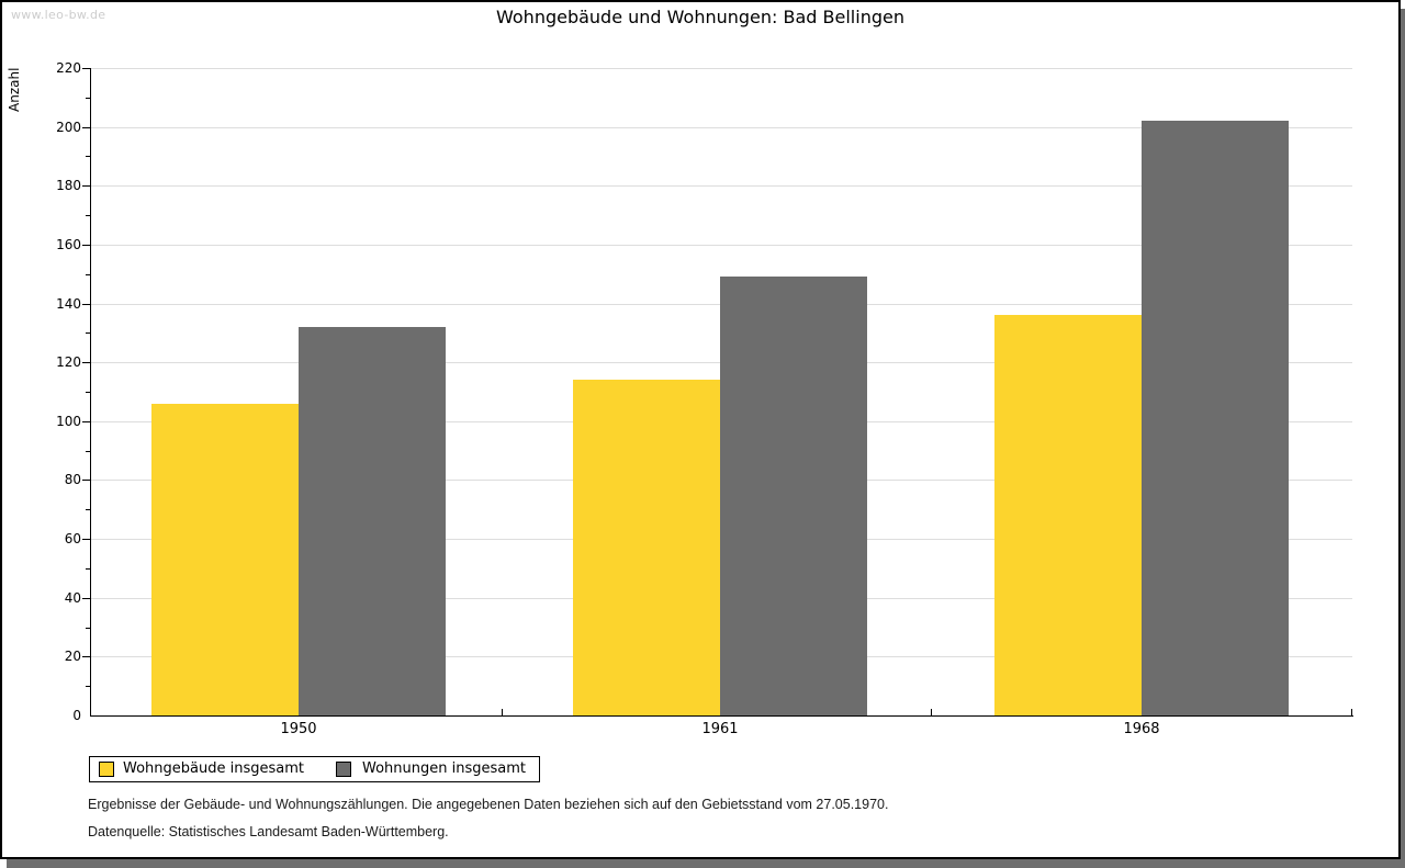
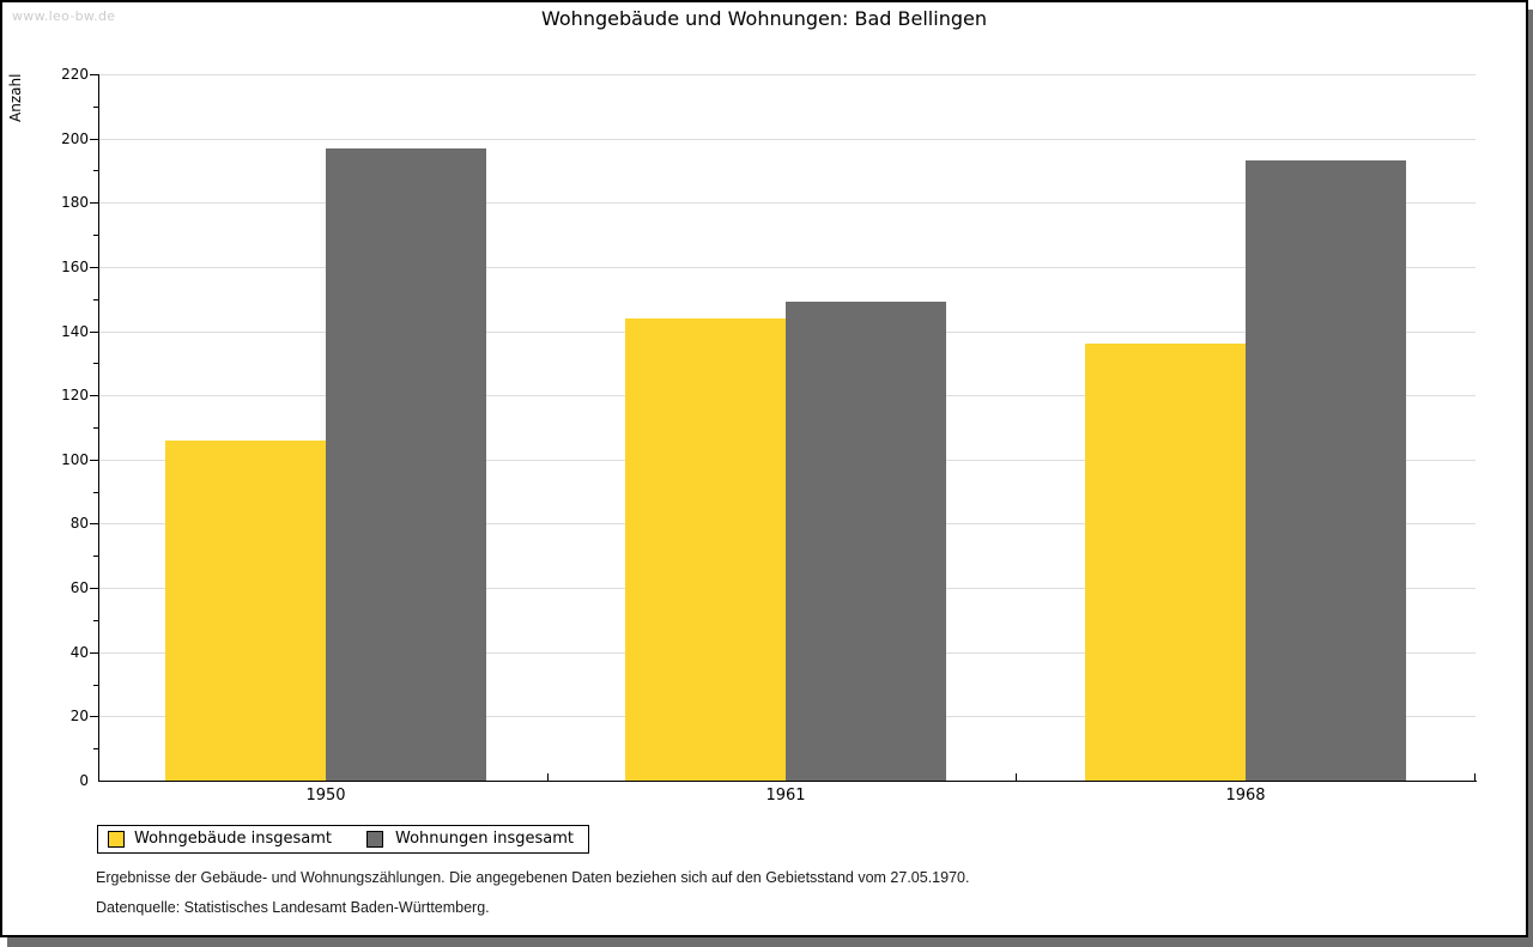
Wohnungen insgesamt/1950: 132 -> 197
Wohngebäude insgesamt/1961: 114 -> 144
Wohnungen insgesamt/1968: 202 -> 193
